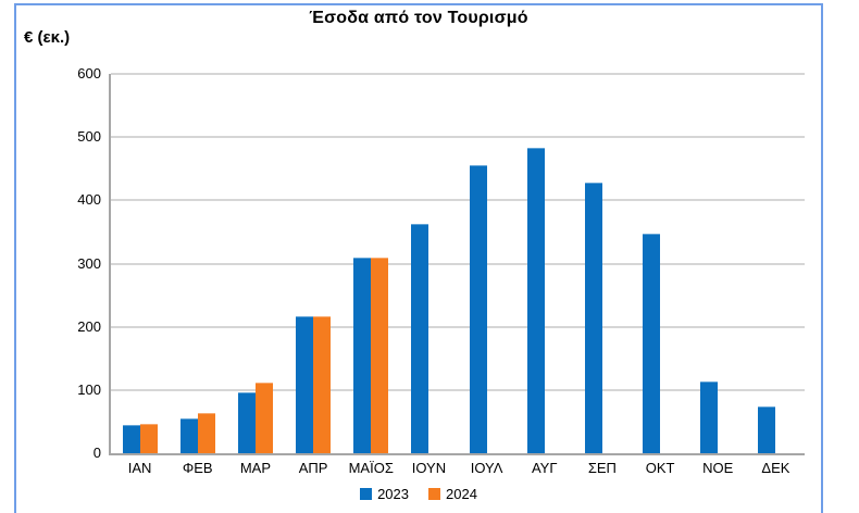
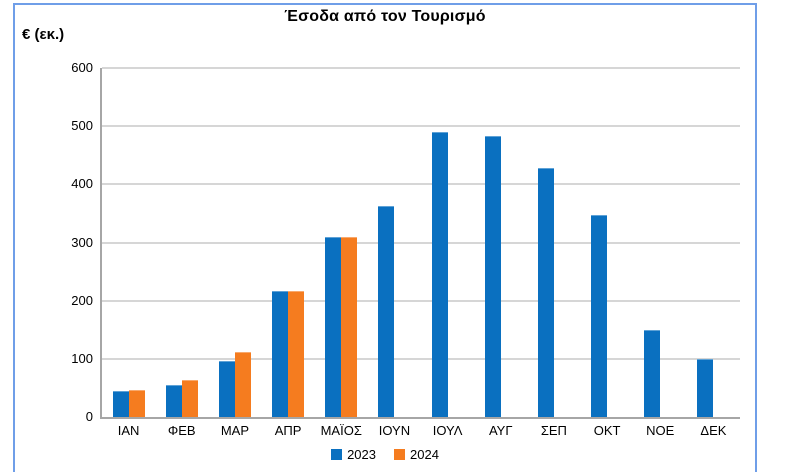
2023/ΙΟΥΛ: 460 -> 490
2023/ΝΟΕ: 110 -> 150
2023/ΔΕΚ: 70 -> 100
